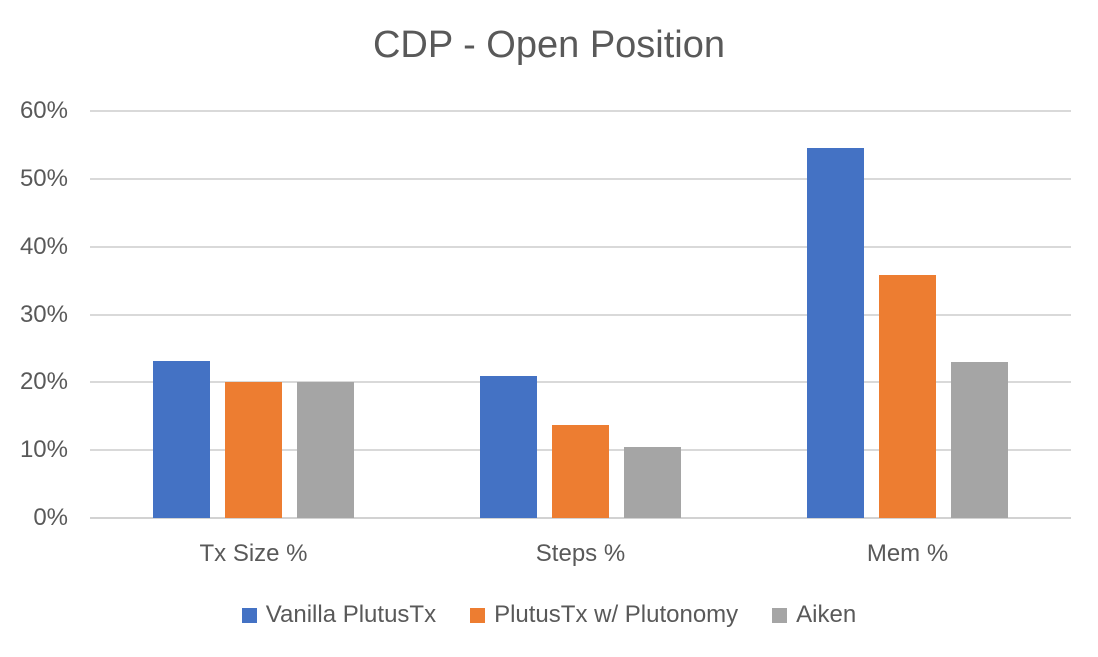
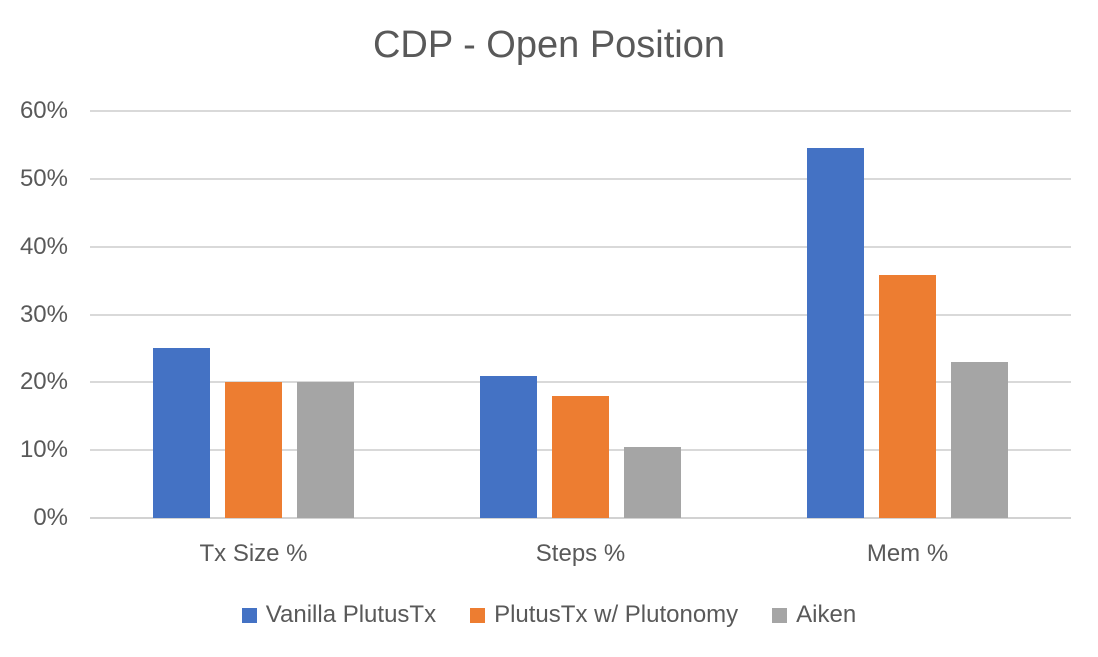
Vanilla PlutusTx/Tx Size %: 23% -> 25%
PlutusTx w/ Plutonomy/Steps %: 14% -> 18%
